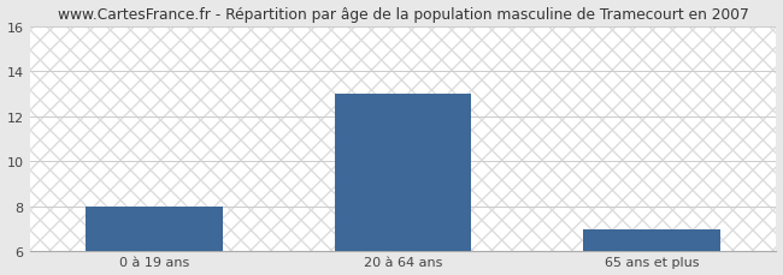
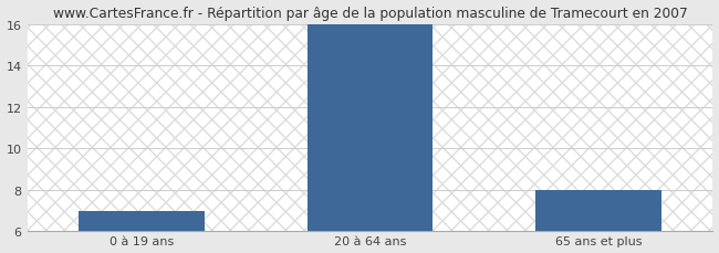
0 à 19 ans: 8 -> 7
20 à 64 ans: 13 -> 16
65 ans et plus: 7 -> 8
